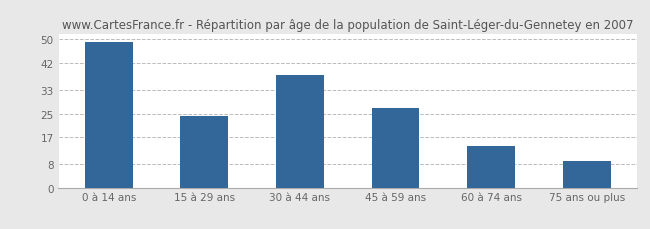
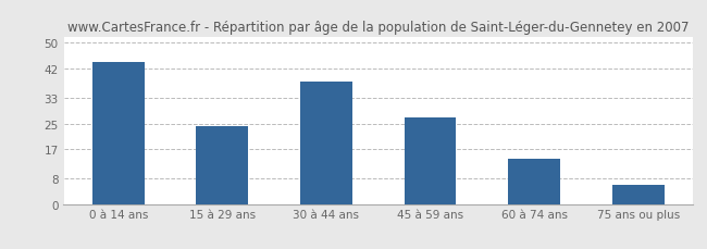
0 à 14 ans: 49 -> 44
75 ans ou plus: 9 -> 6
